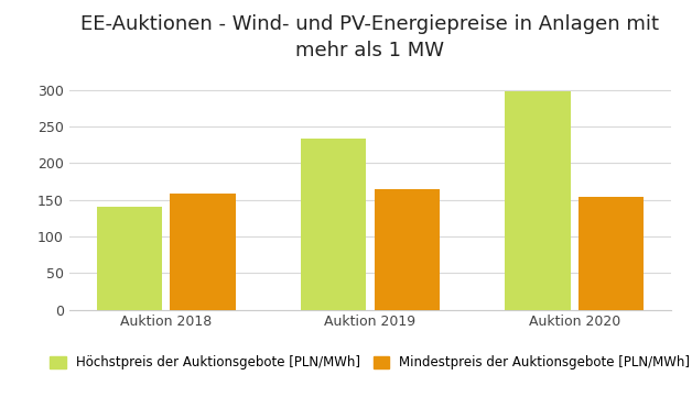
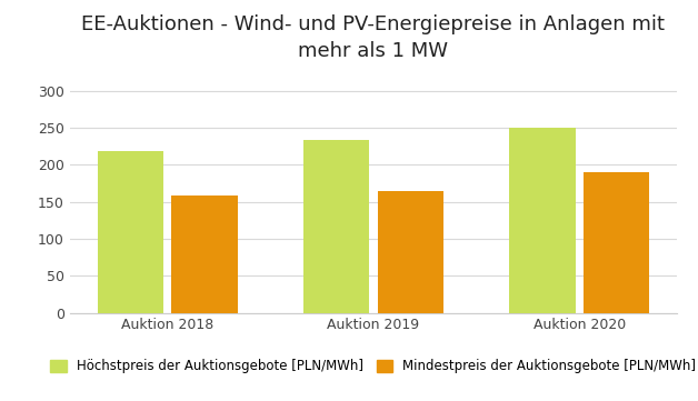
Höchstpreis der Auktionsgebote [PLN/MWh]/Auktion 2018: 140 -> 218
Höchstpreis der Auktionsgebote [PLN/MWh]/Auktion 2020: 298 -> 250
Mindestpreis der Auktionsgebote [PLN/MWh]/Auktion 2020: 154 -> 190
